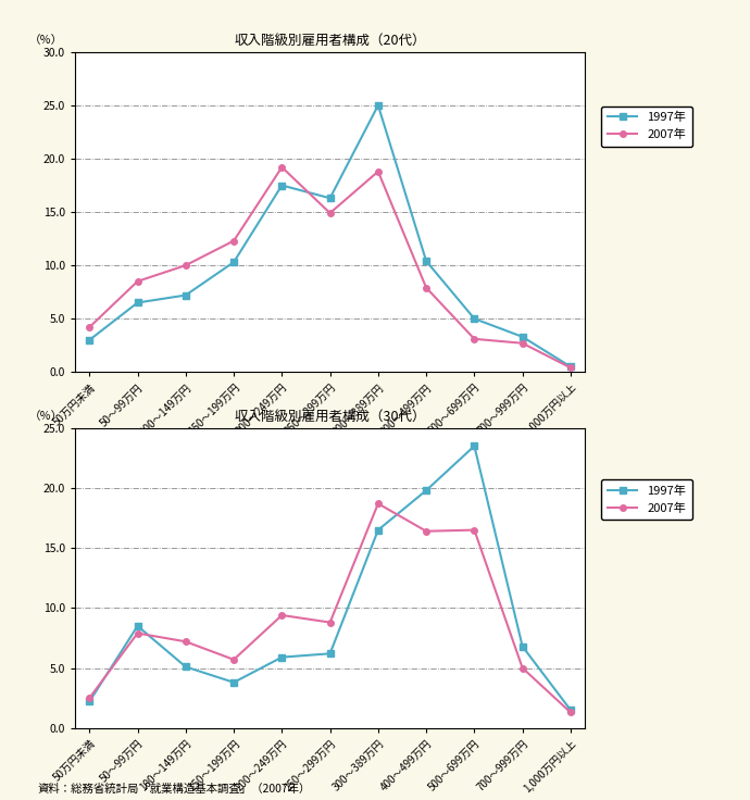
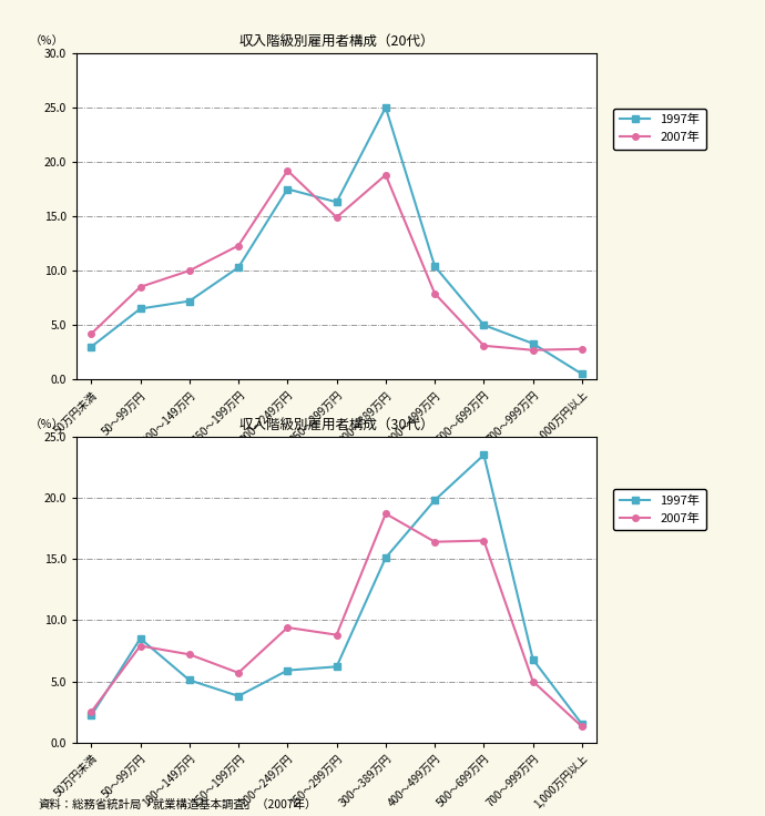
収入階級別雇用者構成（20代）/2007年/1,000万円以上: 0.4 -> 2.8
1997年/300～389万円: 16.5 -> 15.1
